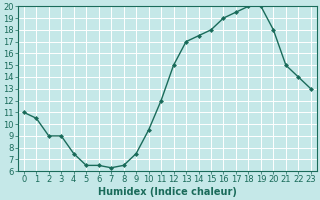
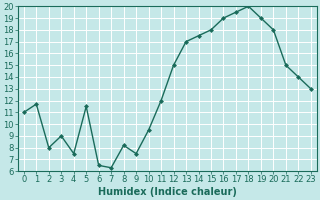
1: 10.5 -> 11.7
2: 9.0 -> 8.0
5: 6.5 -> 11.5
8: 6.5 -> 8.2
19: 20.0 -> 19.0
